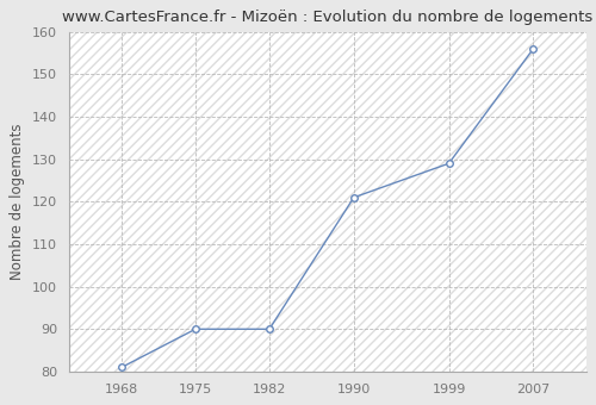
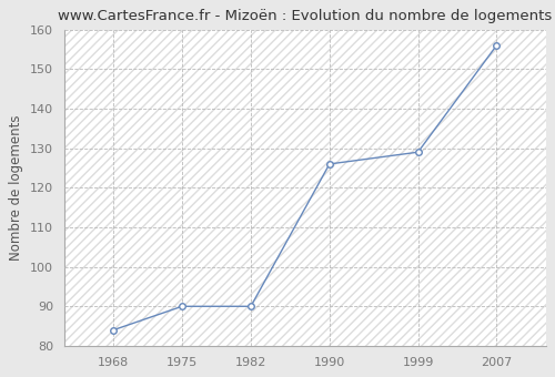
1968: 81 -> 84
1990: 121 -> 126
